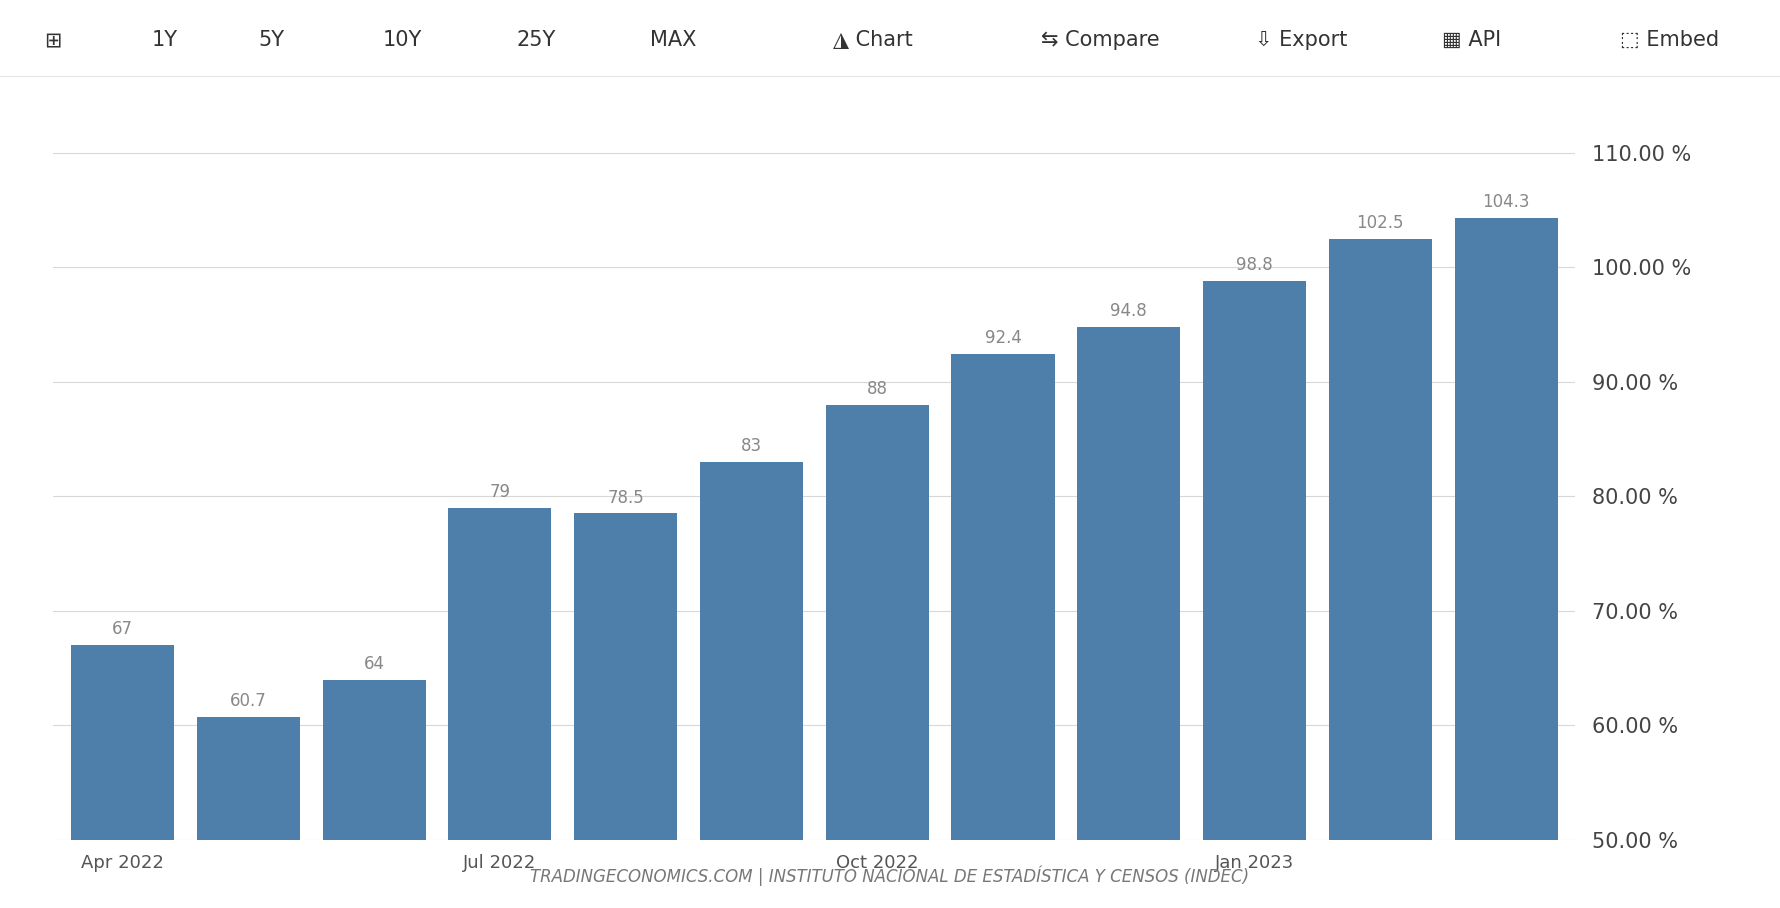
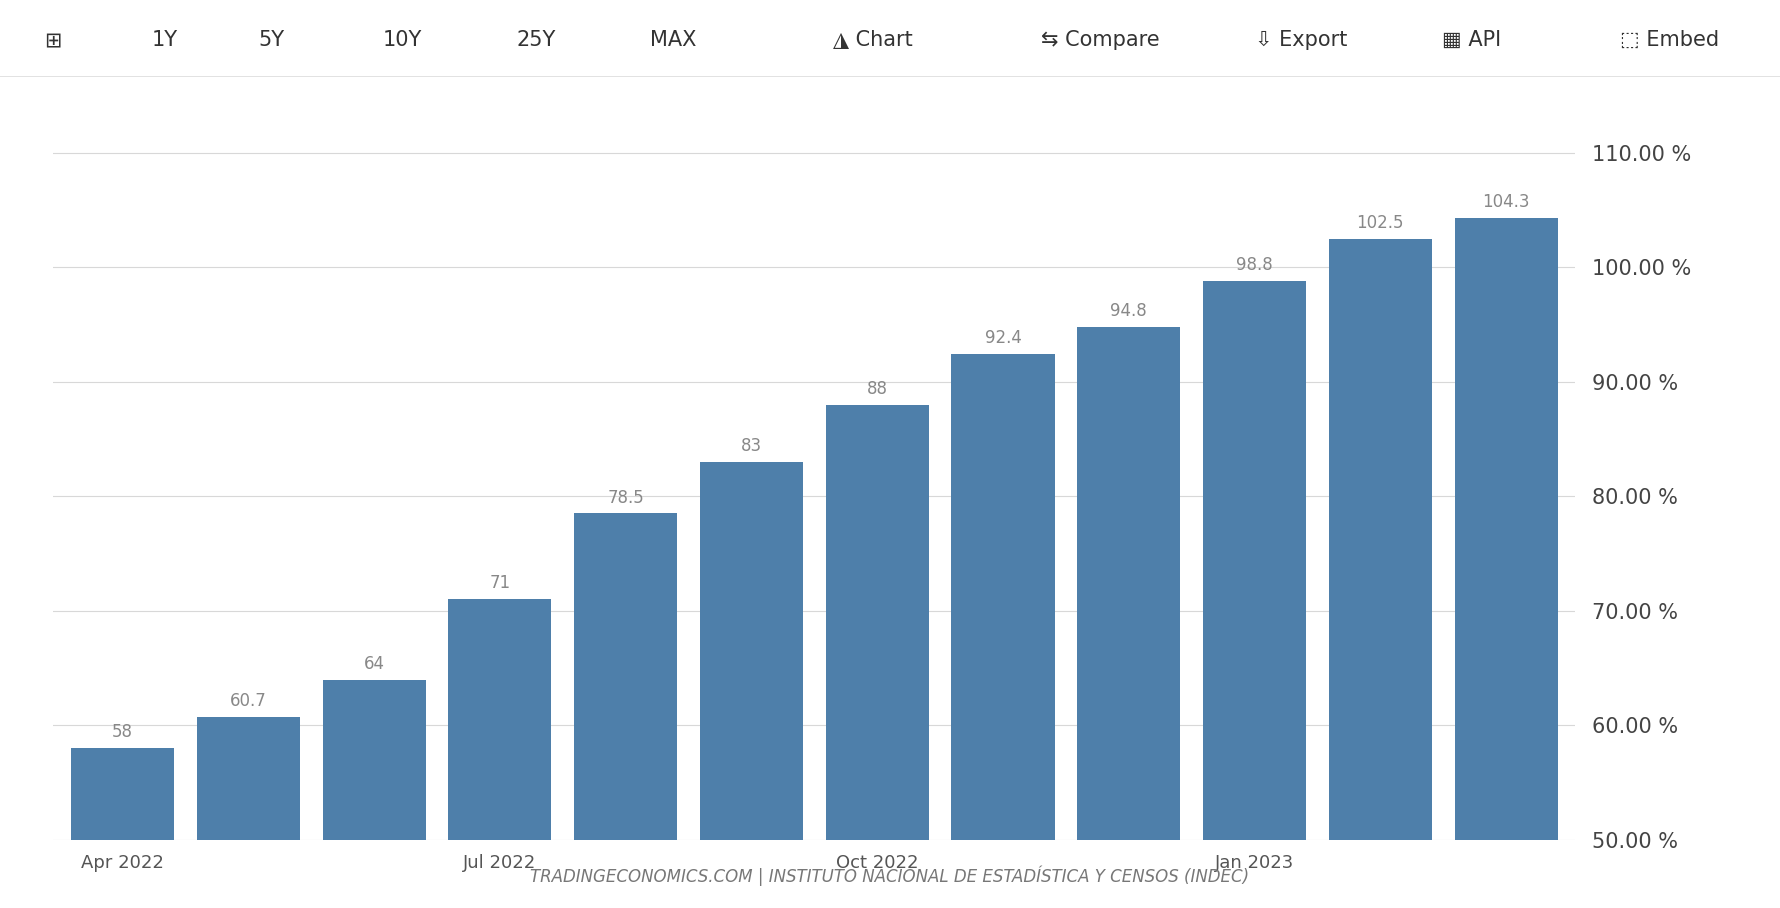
Apr 2022: 67 -> 58
Jul 2022: 79 -> 71
